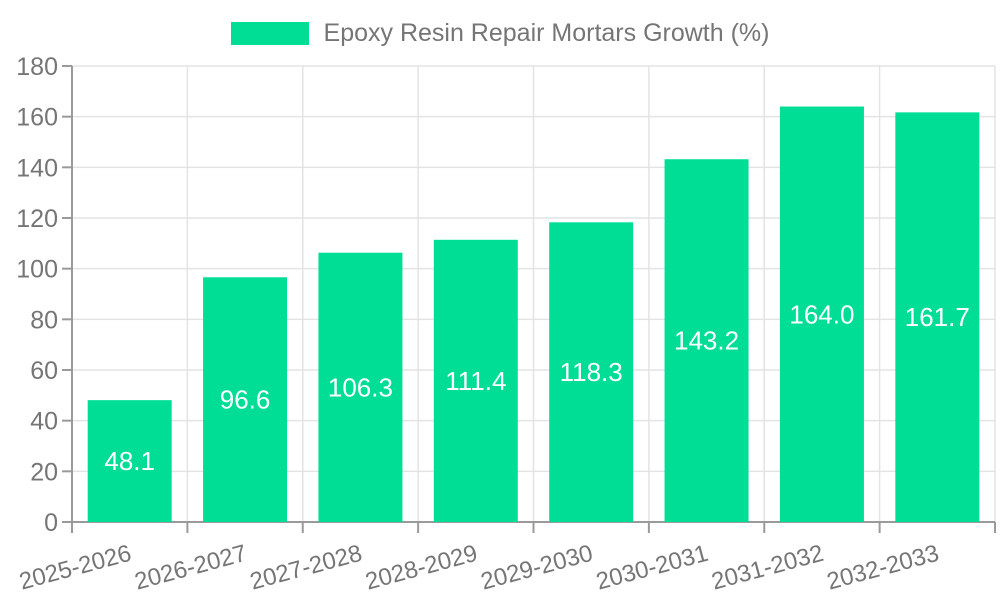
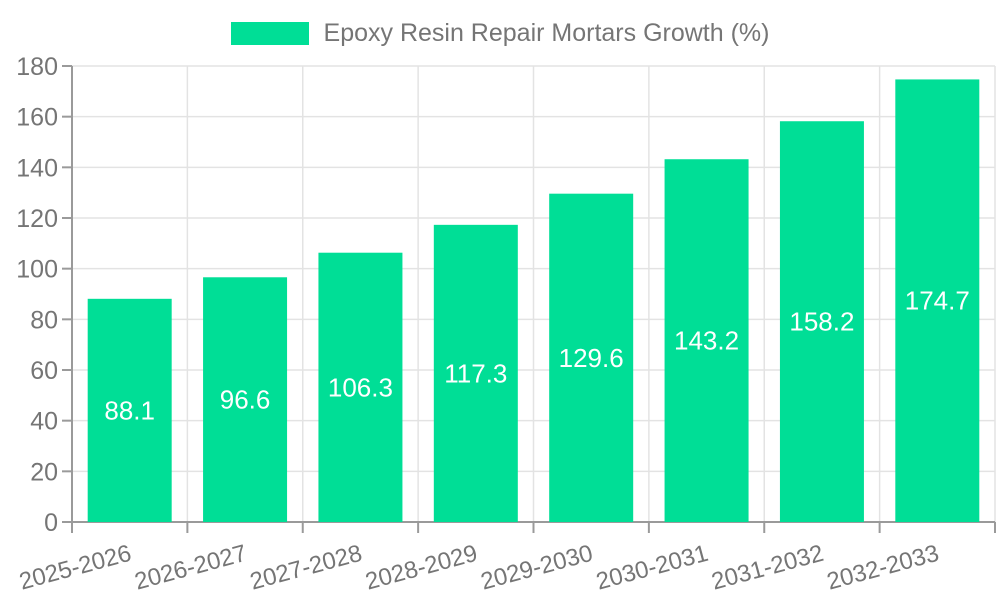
2025-2026: 48.1 -> 88.1
2028-2029: 111.4 -> 117.3
2029-2030: 118.3 -> 129.6
2031-2032: 164.0 -> 158.2
2032-2033: 161.7 -> 174.7
